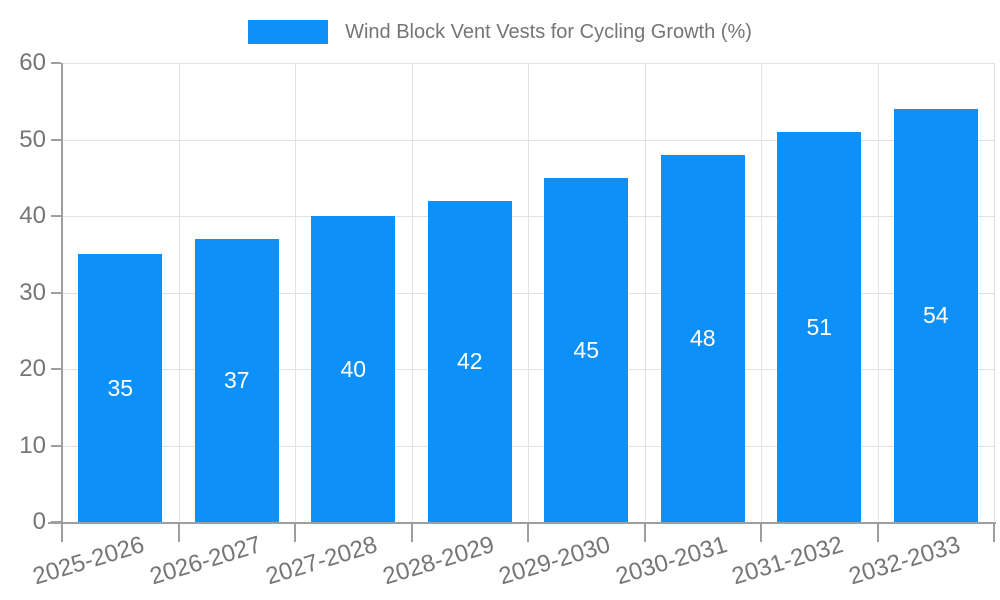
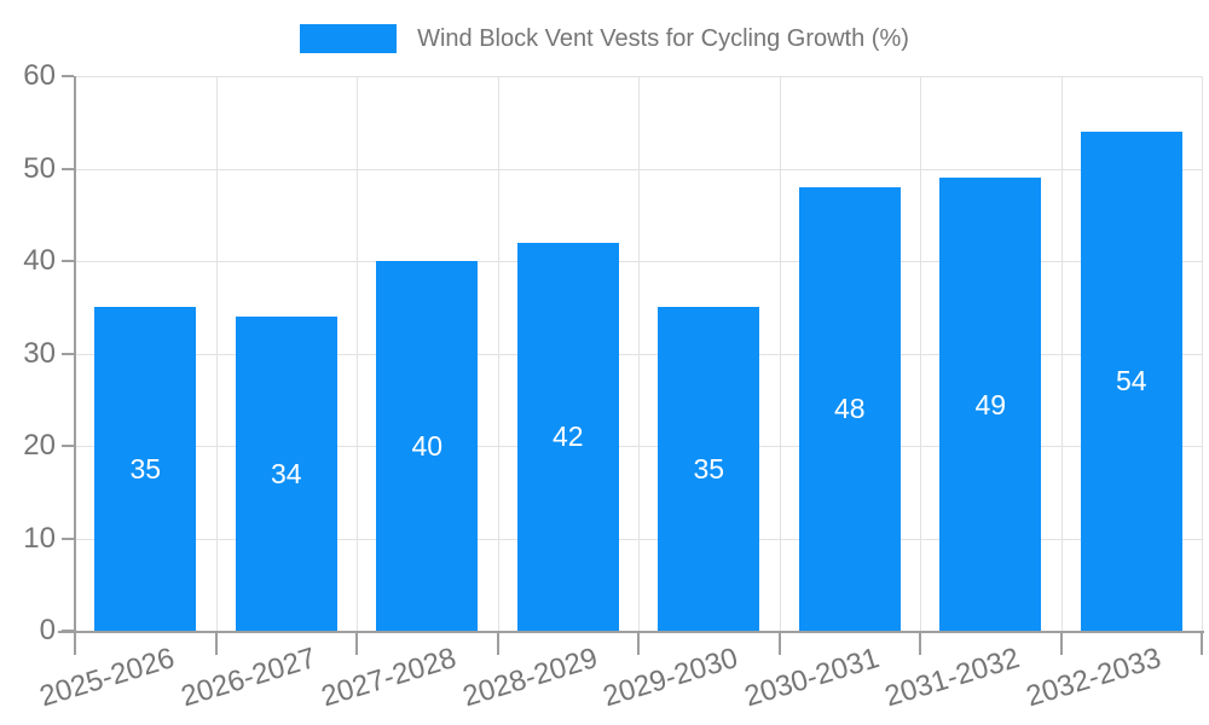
2026-2027: 37 -> 34
2029-2030: 45 -> 35
2031-2032: 51 -> 49
